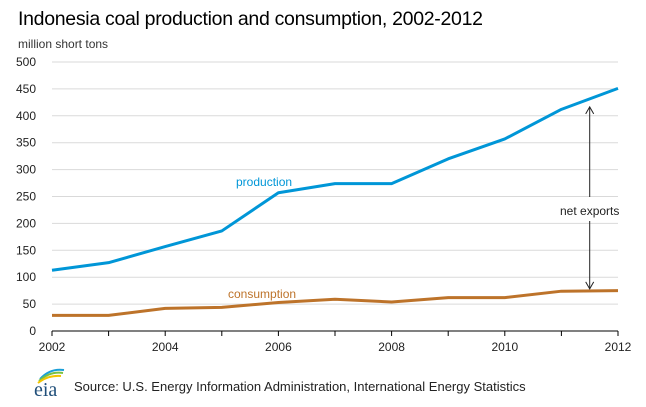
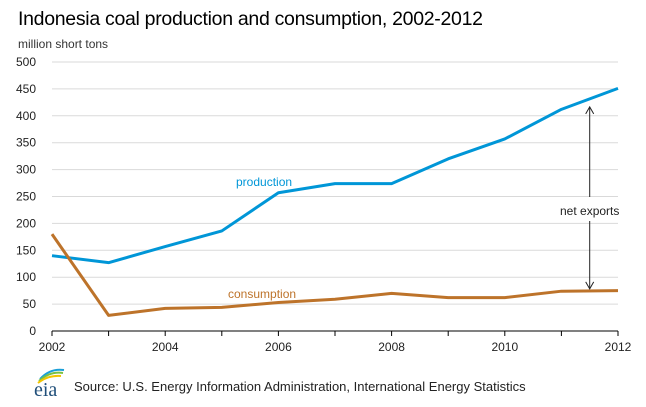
production/2002: 110 -> 140
consumption/2002: 30 -> 180
consumption/2008: 50 -> 70
